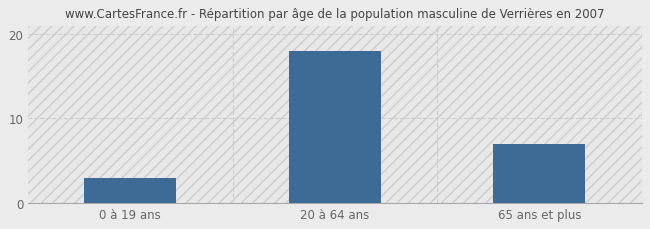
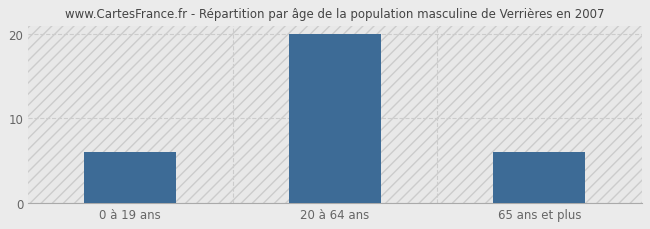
0 à 19 ans: 3 -> 6
20 à 64 ans: 18 -> 20
65 ans et plus: 7 -> 6
